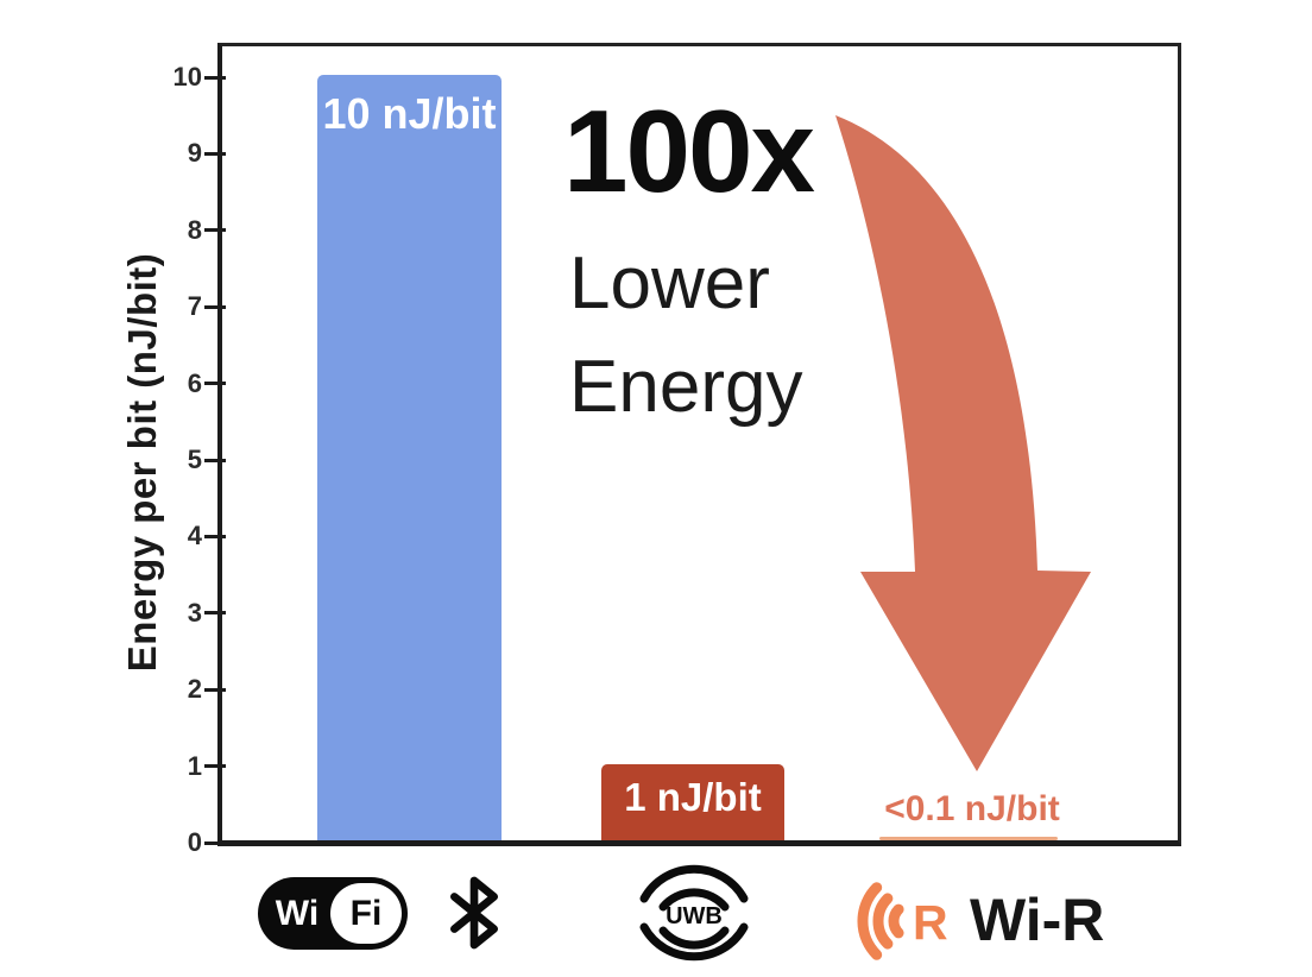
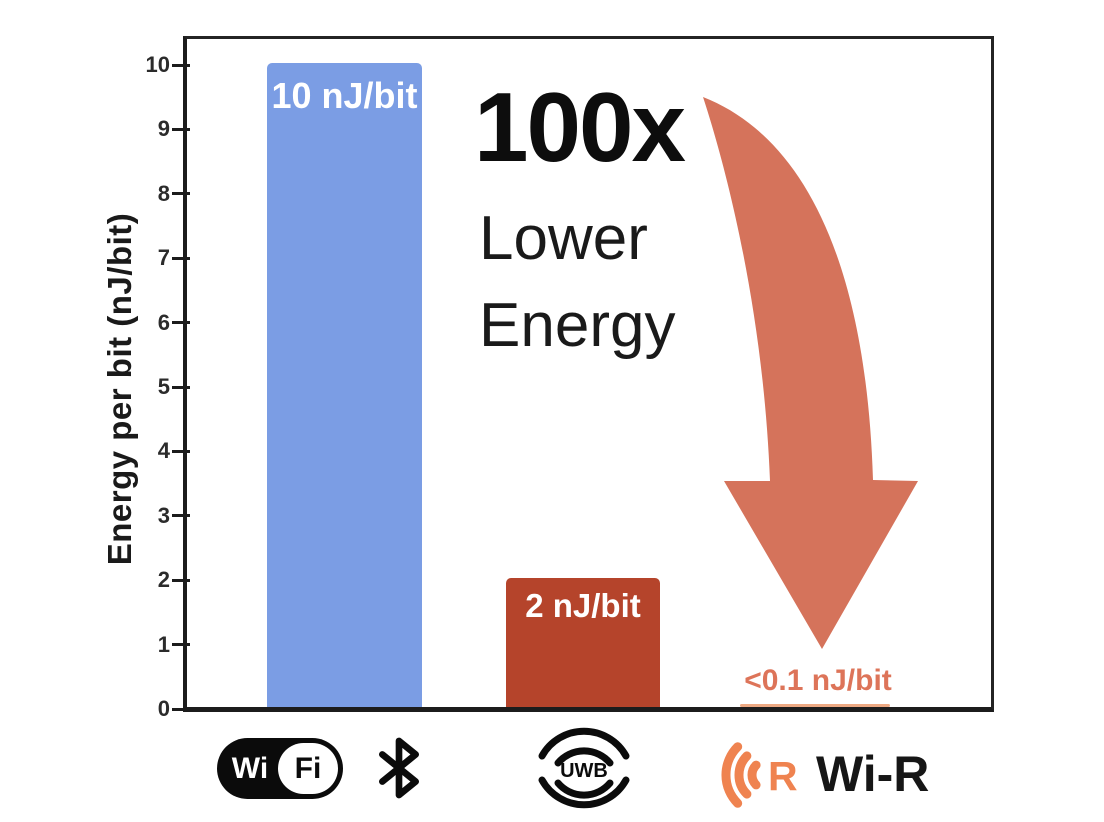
UWB: 1 -> 2
